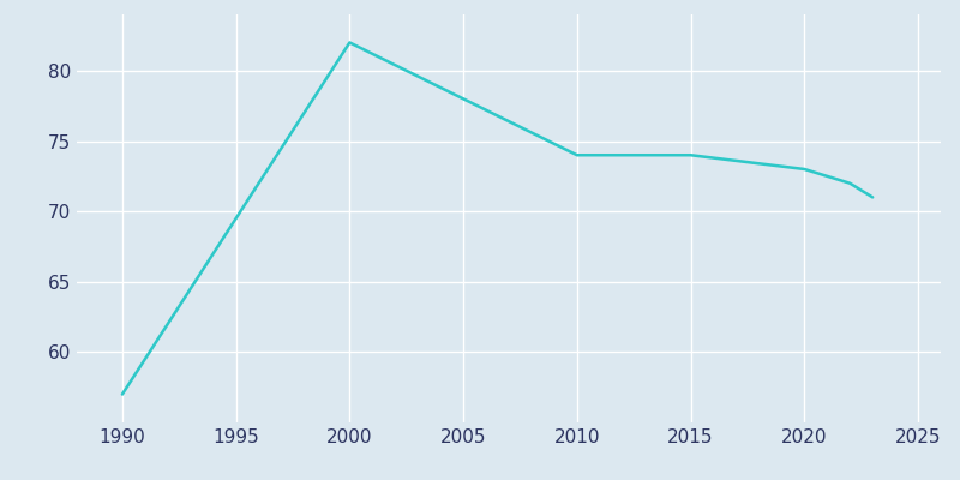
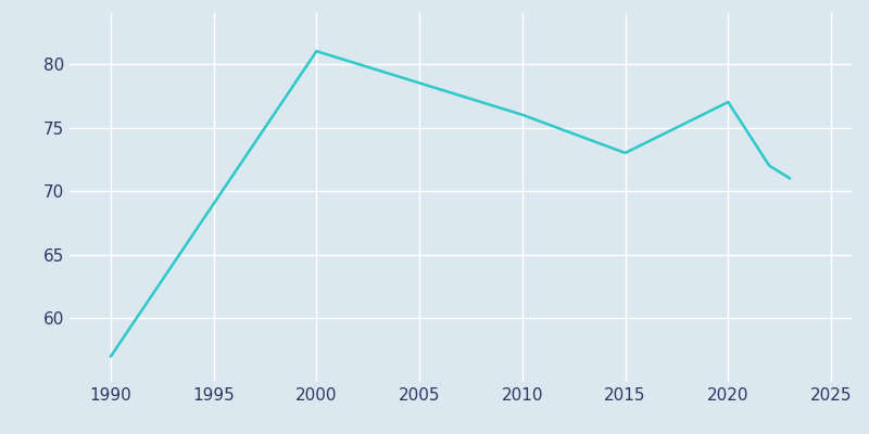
2000: 82 -> 81
2010: 74 -> 76
2015: 74 -> 73
2020: 73 -> 77
